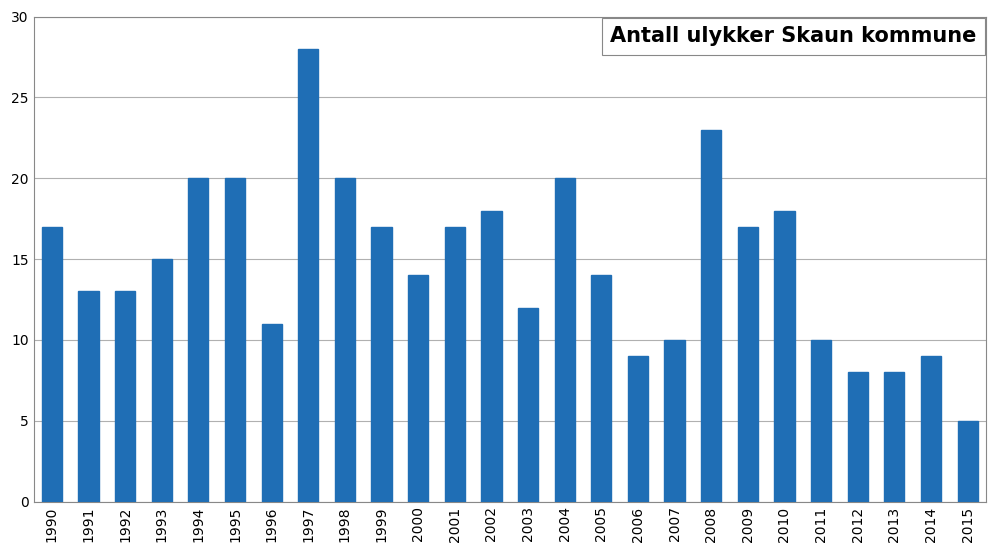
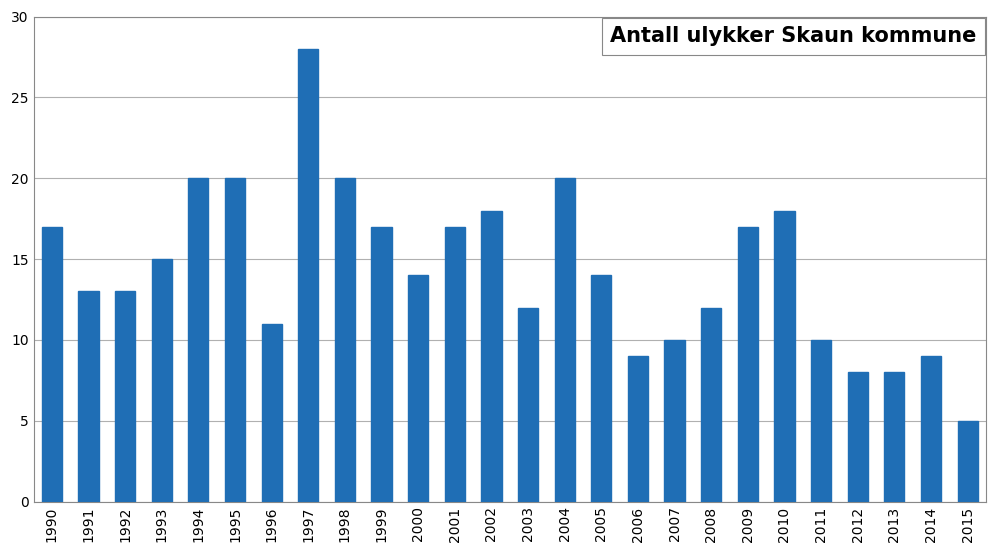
2008: 23 -> 12
